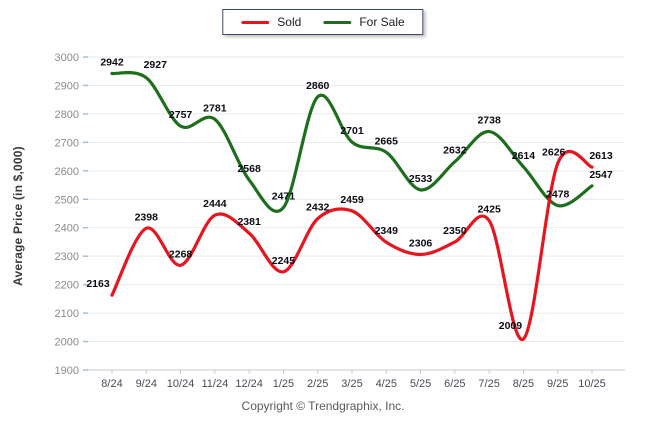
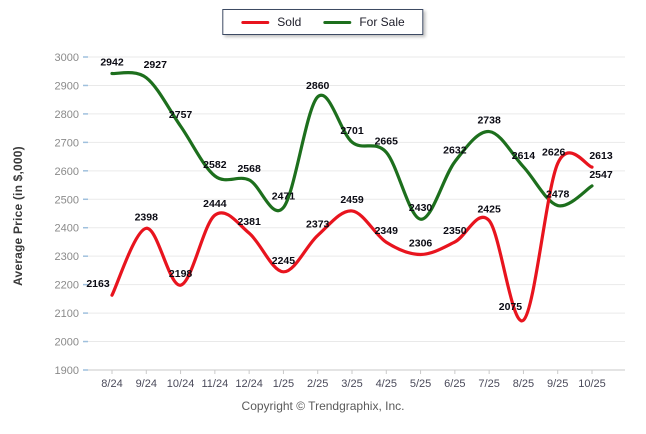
Sold/10/24: 2268 -> 2198
For Sale/11/24: 2781 -> 2582
Sold/2/25: 2432 -> 2373
For Sale/5/25: 2533 -> 2430
Sold/8/25: 2009 -> 2075
